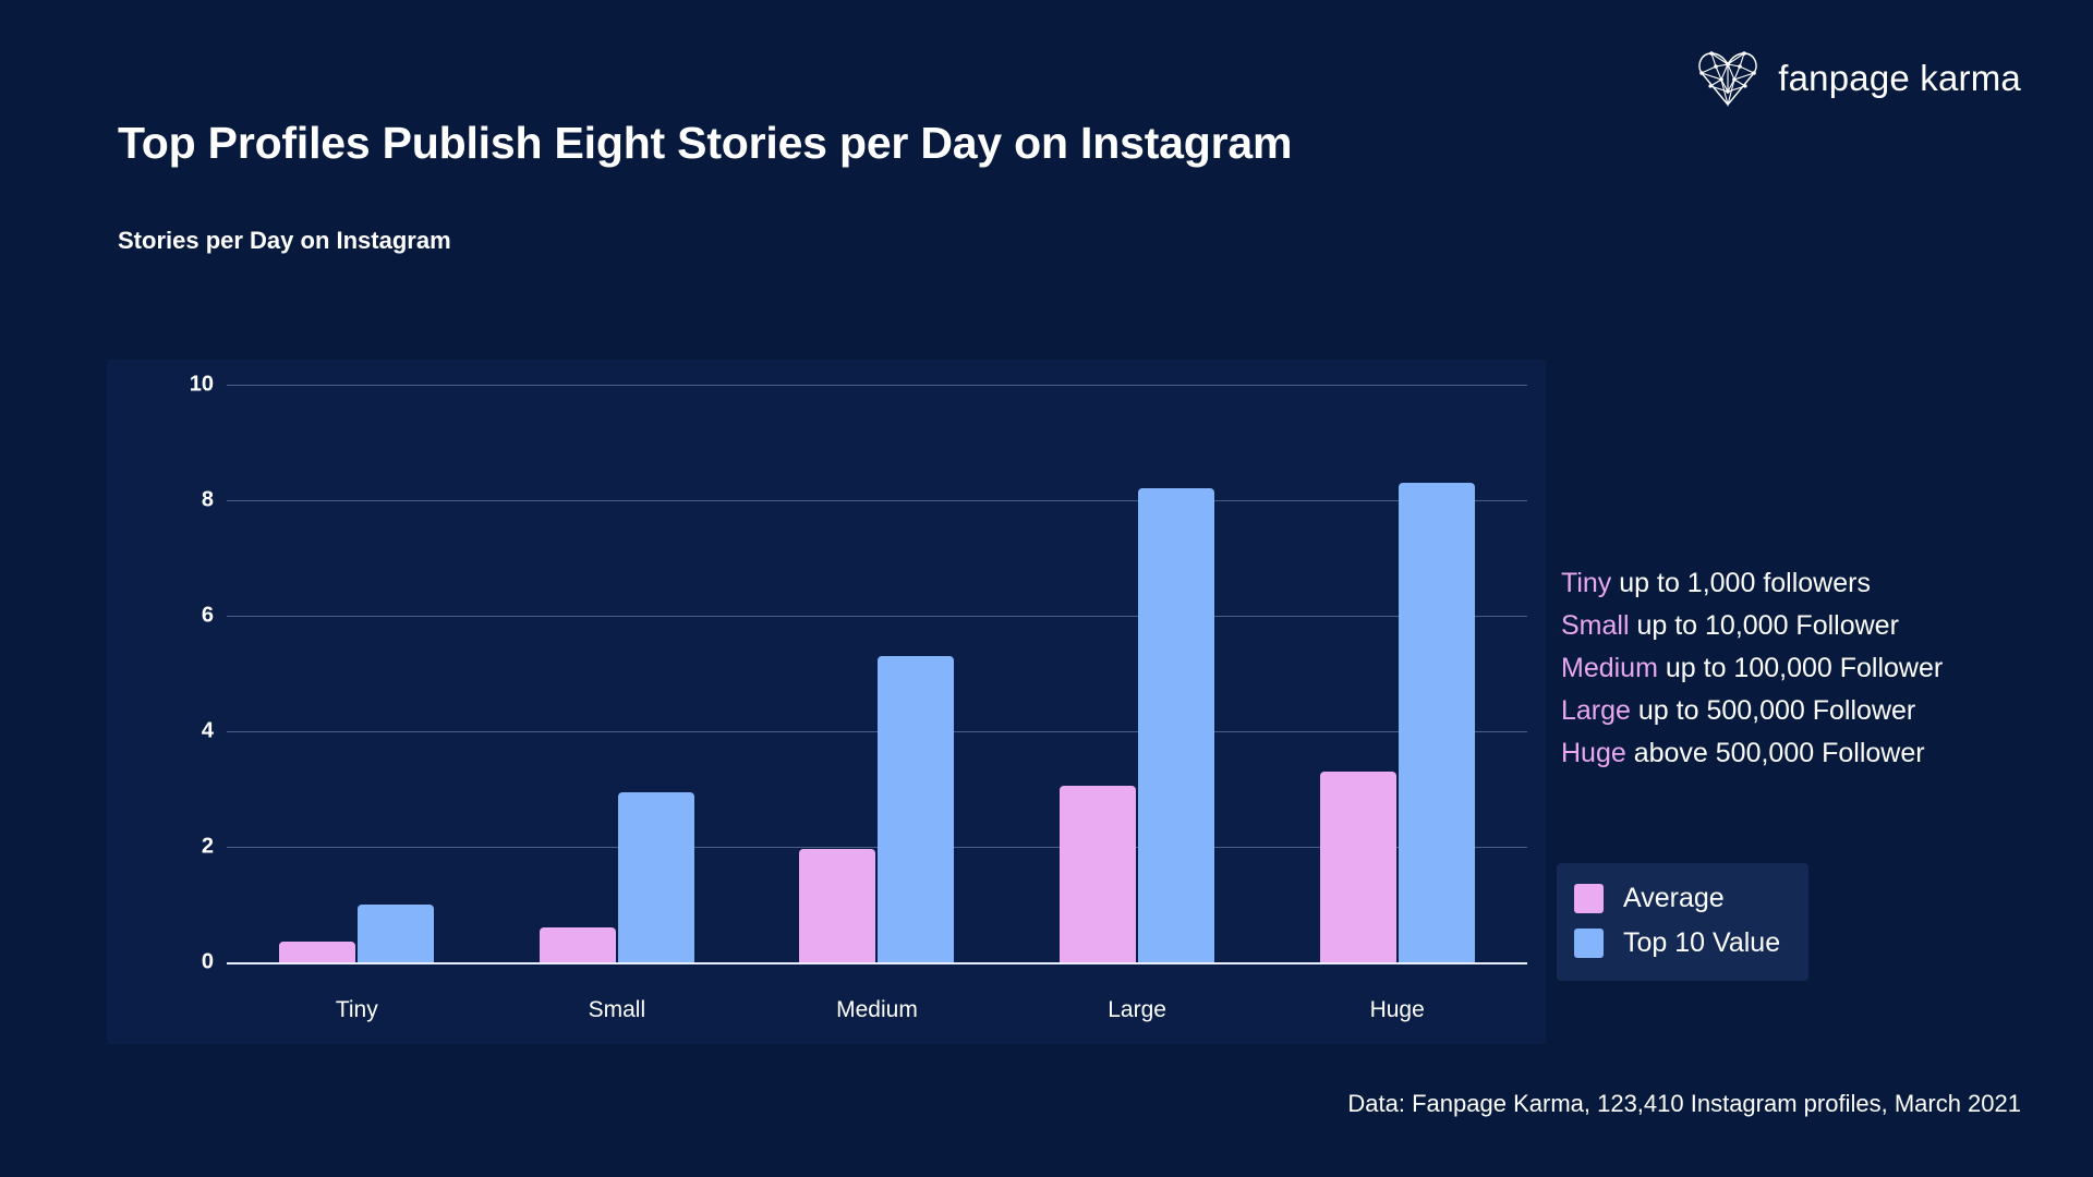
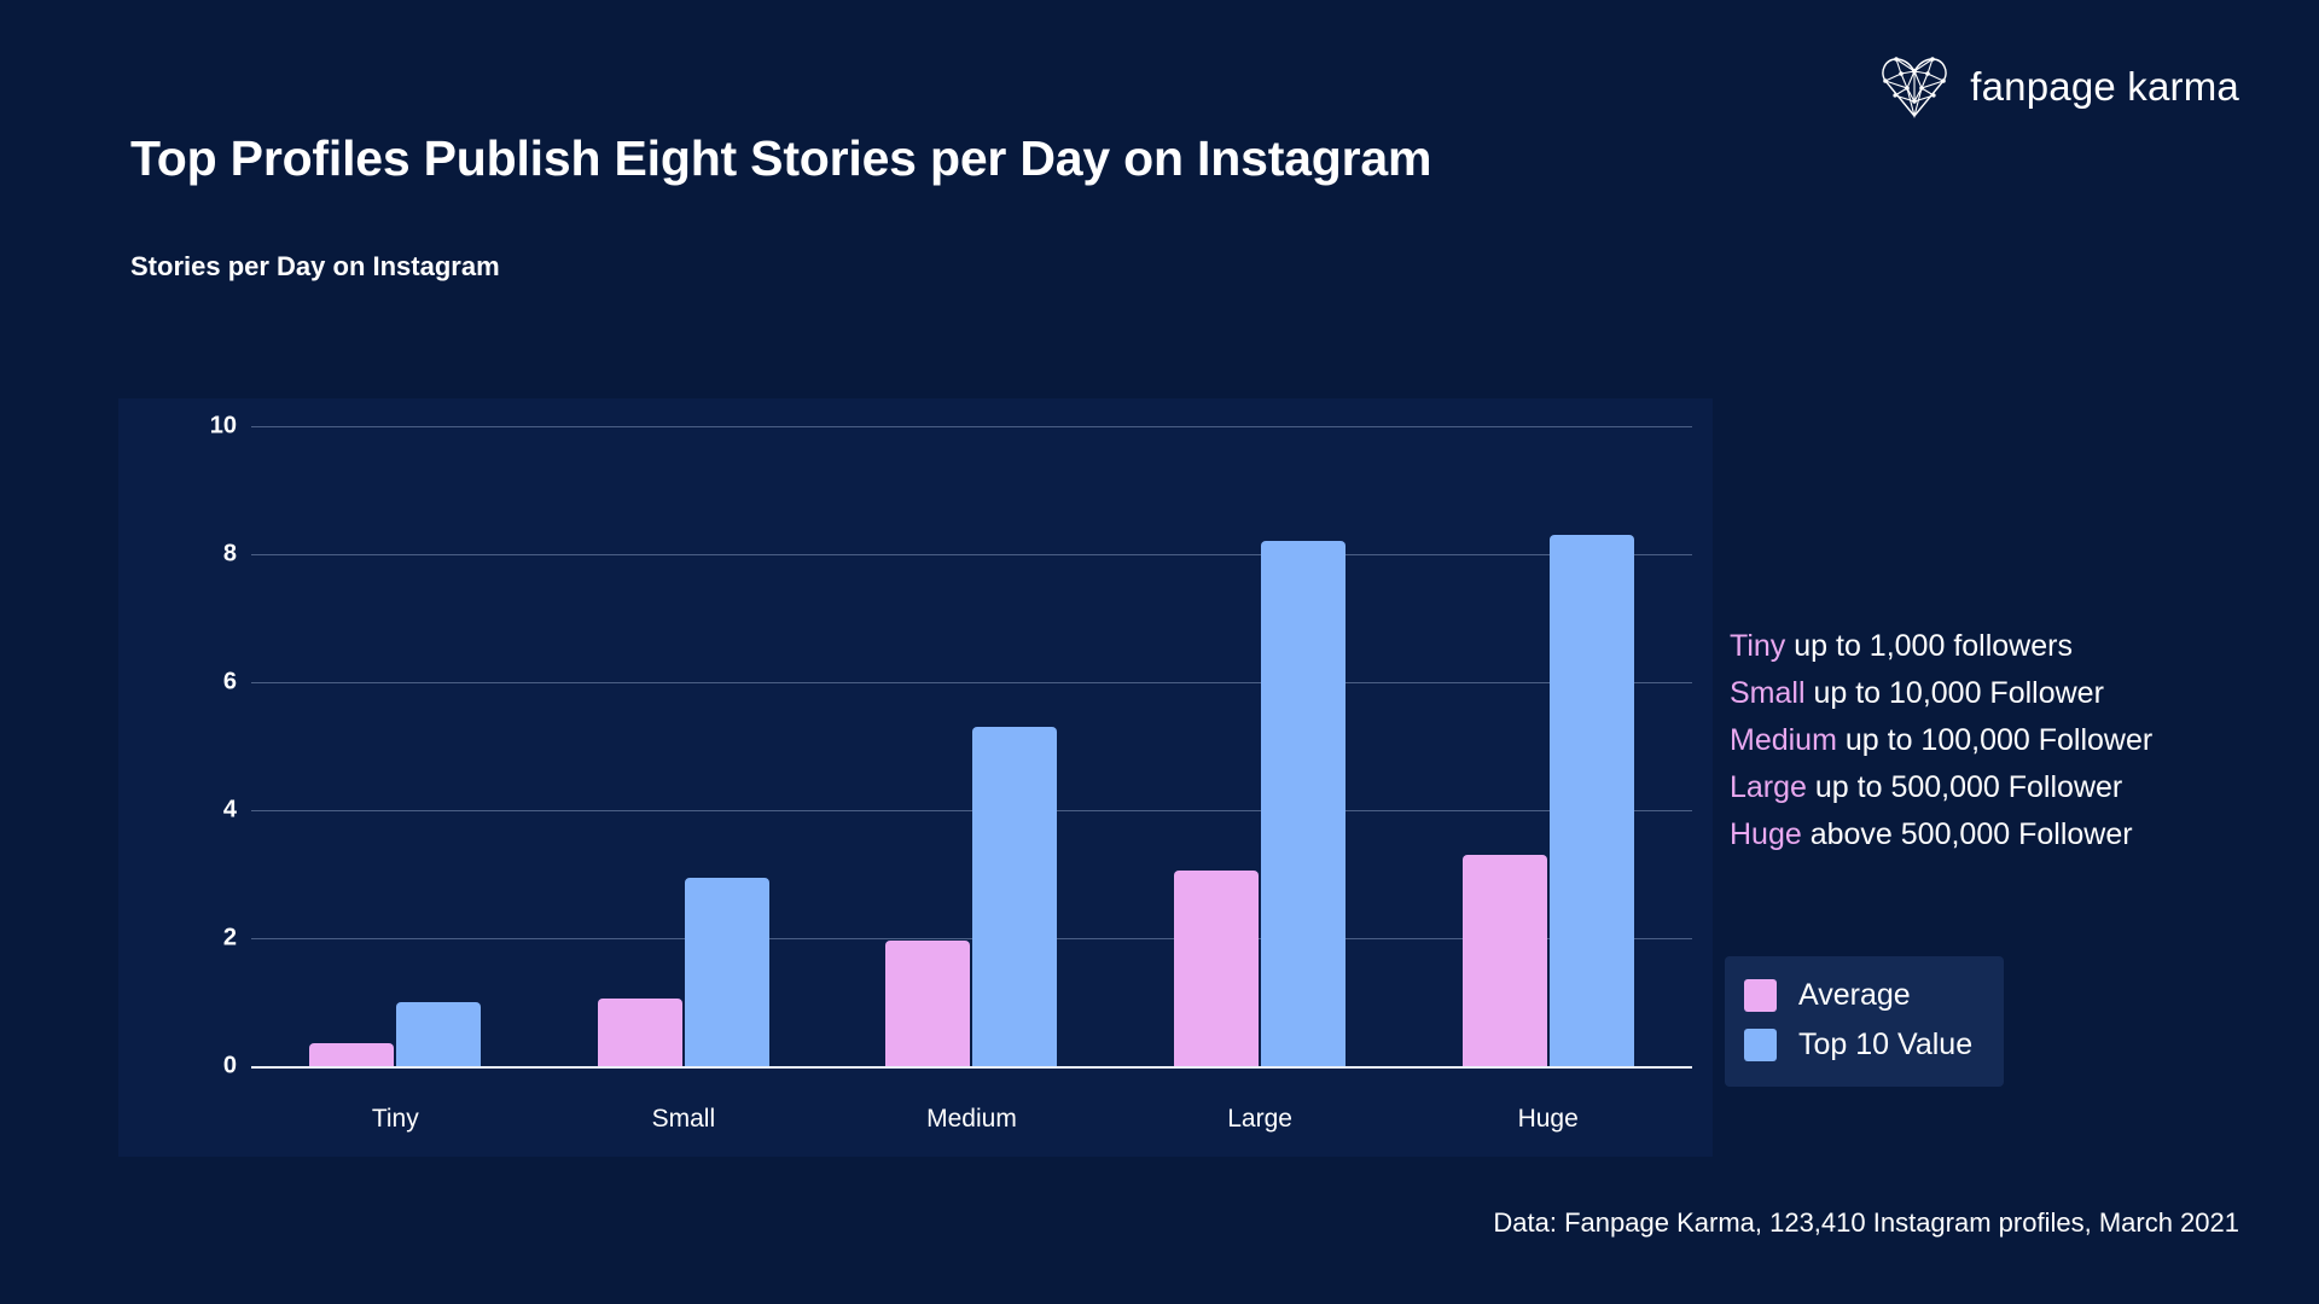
Average/Small: 0.6 -> 1.1
